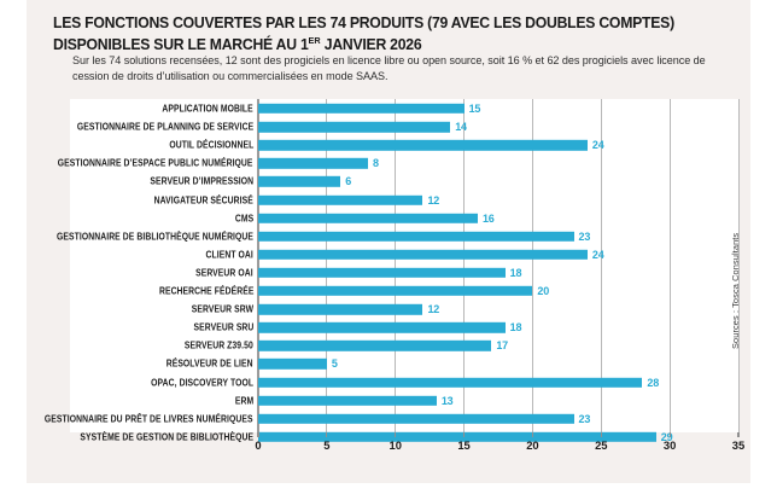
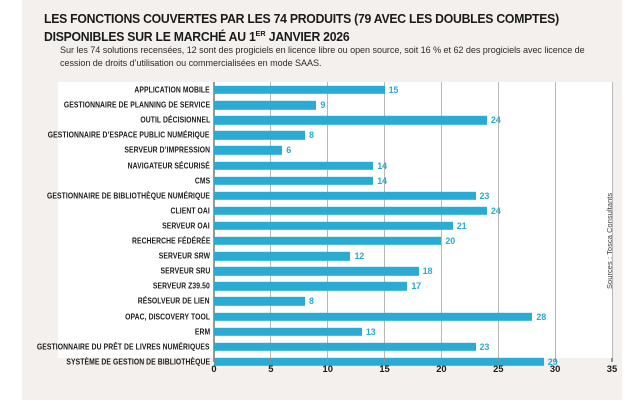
GESTIONNAIRE DE PLANNING DE SERVICE: 14 -> 9
NAVIGATEUR SÉCURISÉ: 12 -> 14
CMS: 16 -> 14
SERVEUR OAI: 18 -> 21
RÉSOLVEUR DE LIEN: 5 -> 8
